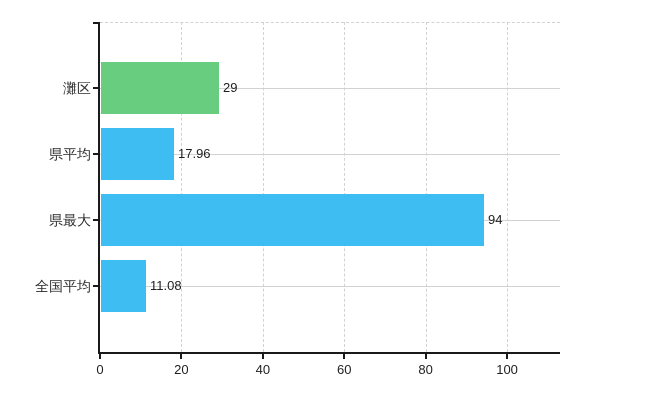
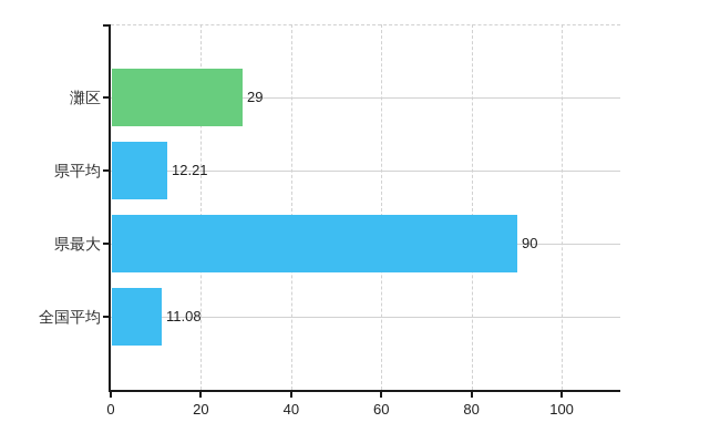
県平均: 17.96 -> 12.21
県最大: 94 -> 90
